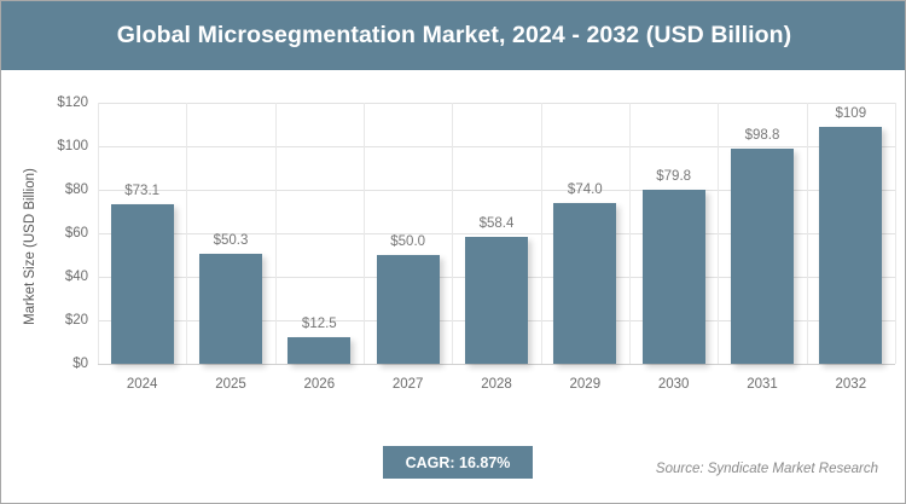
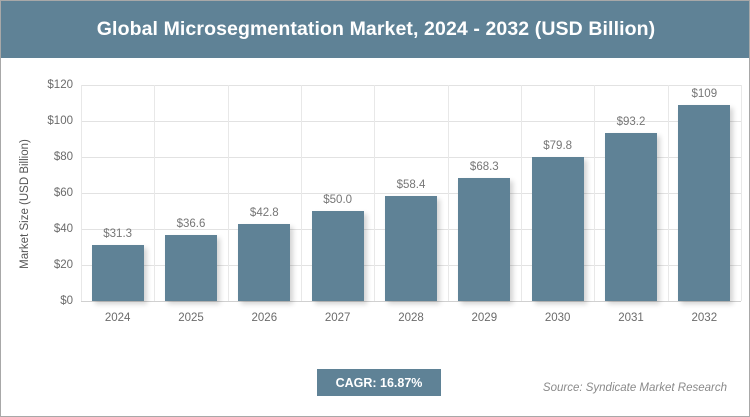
2024: $73.1 -> $31.3
2025: $50.3 -> $36.6
2026: $12.5 -> $42.8
2029: $74.0 -> $68.3
2031: $98.8 -> $93.2
